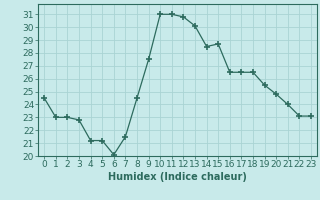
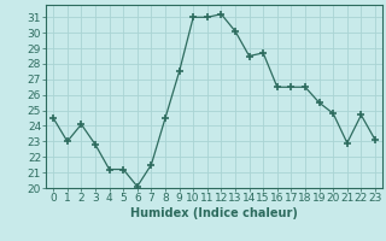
2: 23.0 -> 24.1
12: 30.8 -> 31.2
21: 24.0 -> 22.9
22: 23.1 -> 24.7
